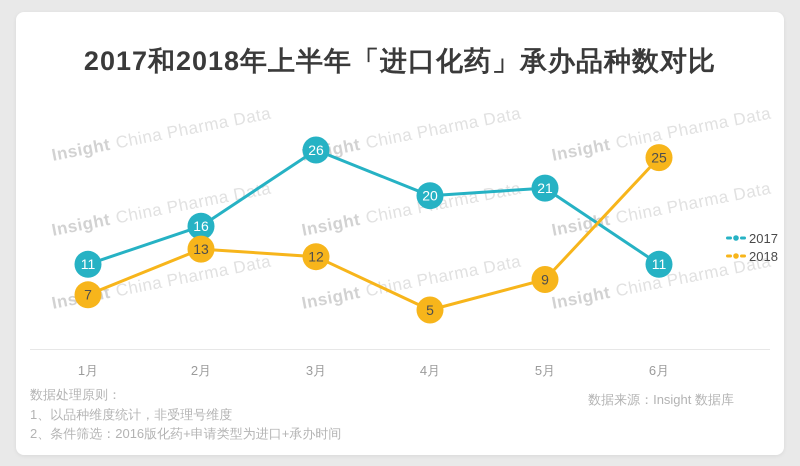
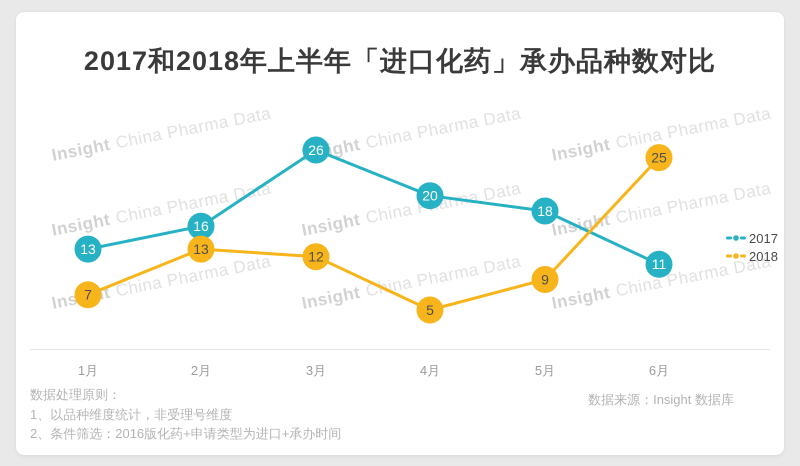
2017/1月: 11 -> 13
2017/5月: 21 -> 18
